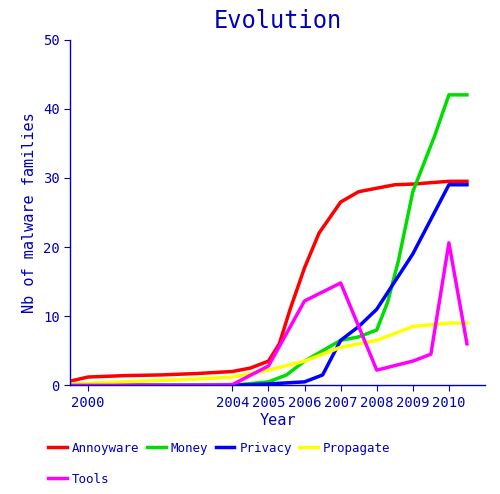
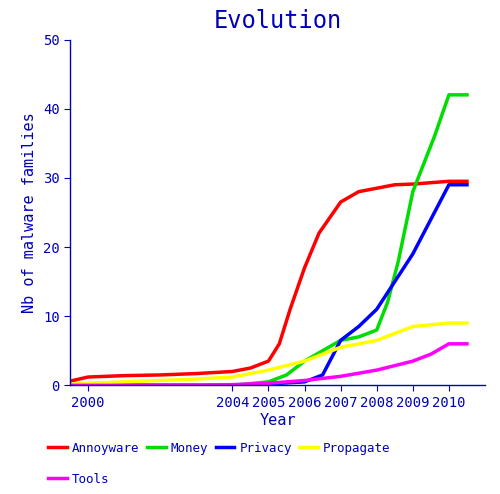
Tools/2005: 2.8 -> 0.3
Tools/2006: 12.2 -> 0.7
Tools/2007: 14.8 -> 1.3
Tools/2010: 20.6 -> 6.0
